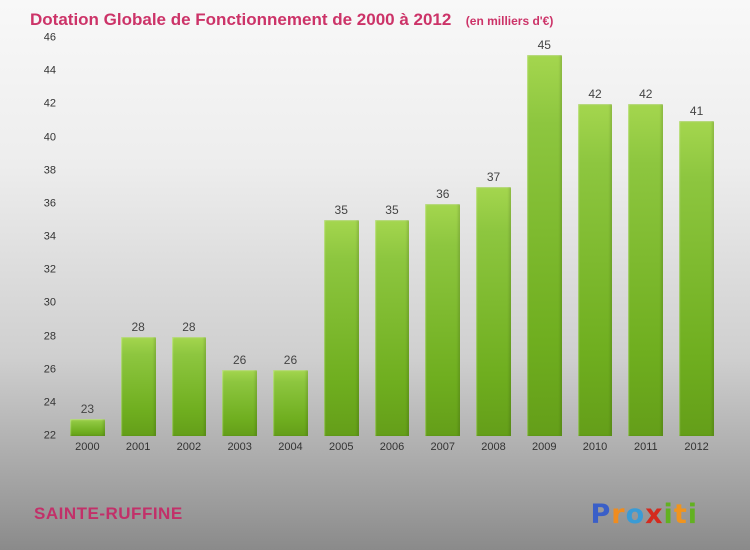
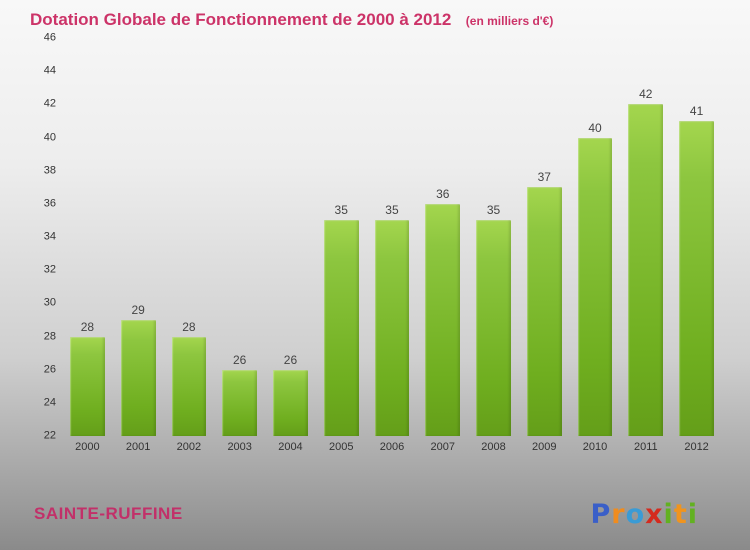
2000: 23 -> 28
2001: 28 -> 29
2008: 37 -> 35
2009: 45 -> 37
2010: 42 -> 40
